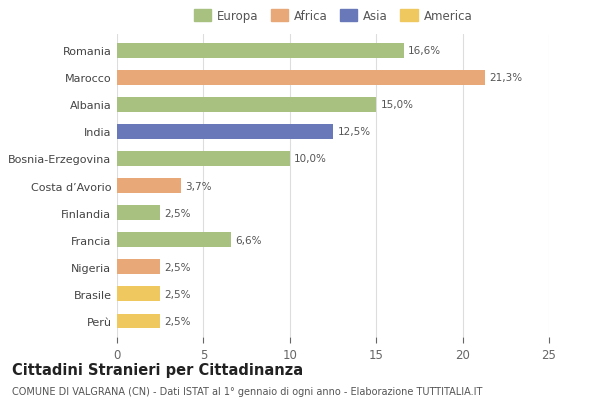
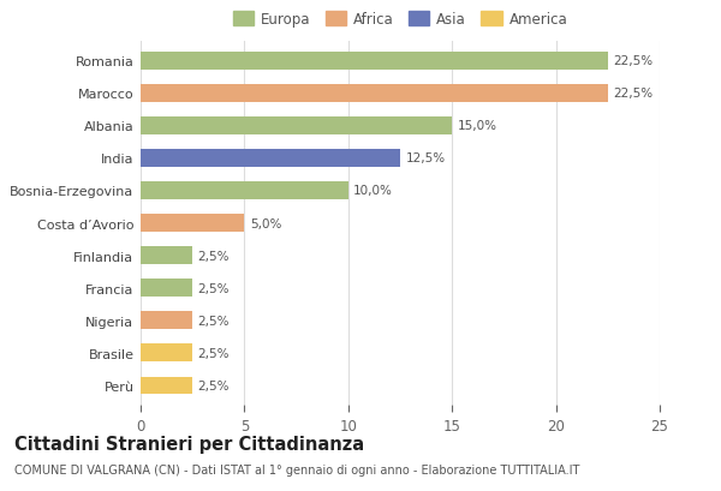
Romania: 16,6% -> 22,5%
Marocco: 21,3% -> 22,5%
Costa d’Avorio: 3,7% -> 5,0%
Francia: 6,6% -> 2,5%
